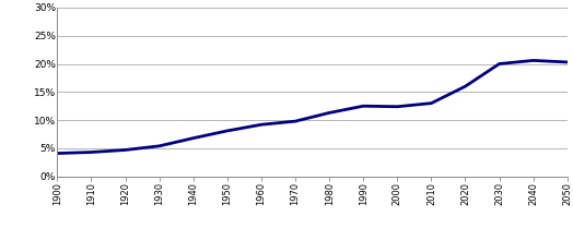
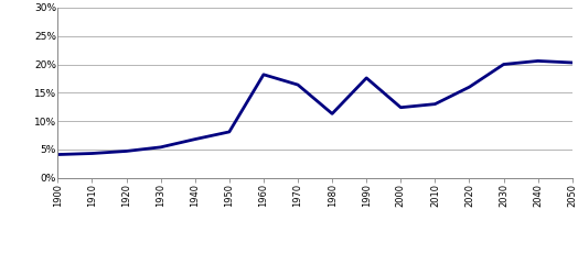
1960: 9.2% -> 18.2%
1970: 9.8% -> 16.4%
1990: 12.5% -> 17.6%
